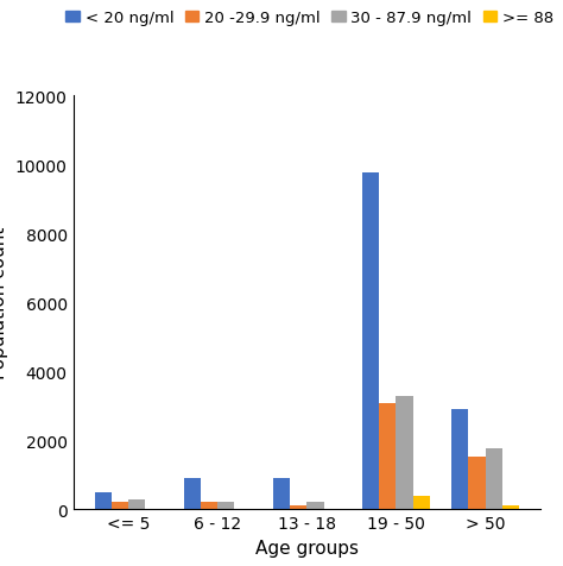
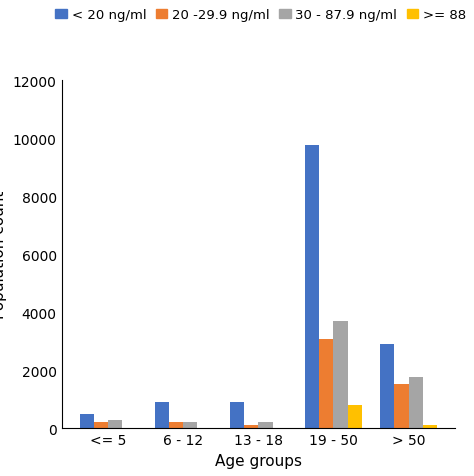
30 - 87.9 ng/ml/19 - 50: 3280 -> 3700
>= 88/19 - 50: 380 -> 800
